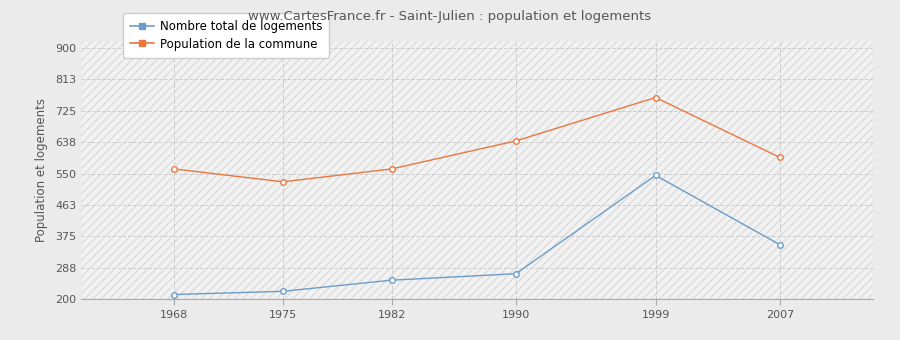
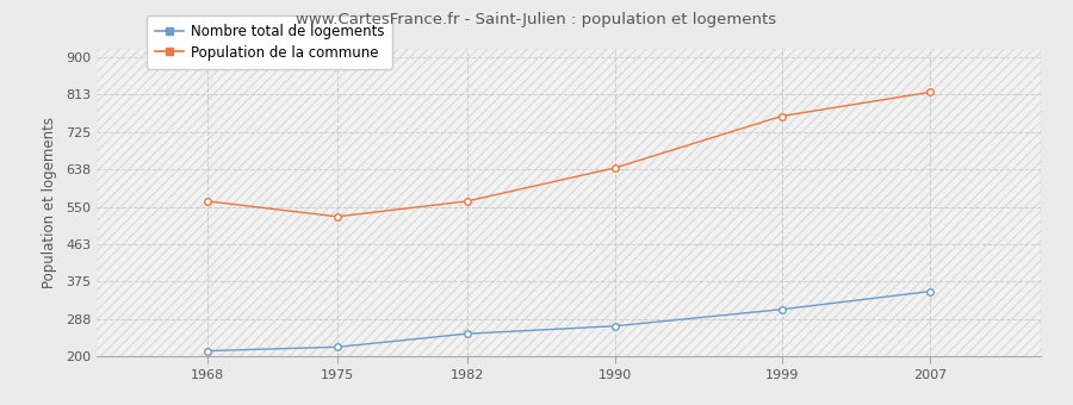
Nombre total de logements/1999: 545 -> 310
Population de la commune/2007: 595 -> 818
